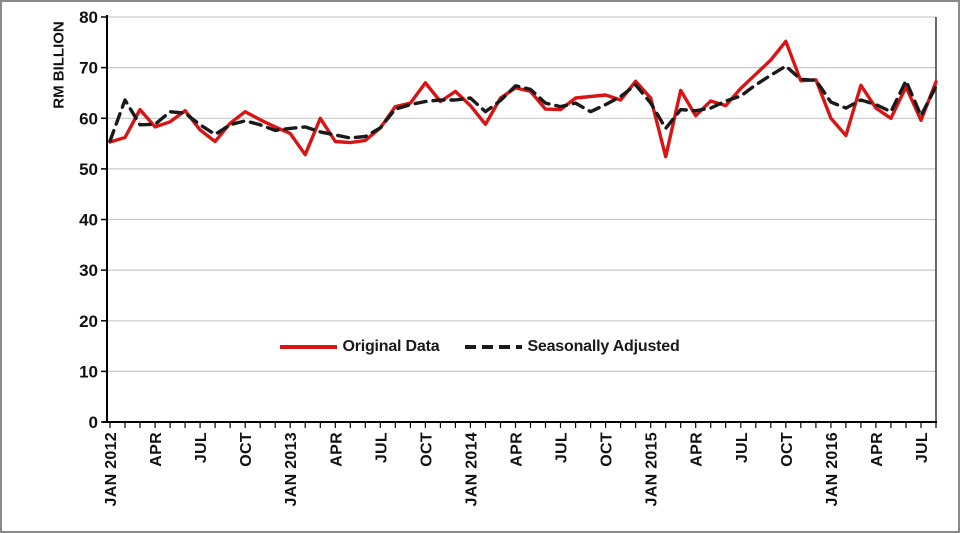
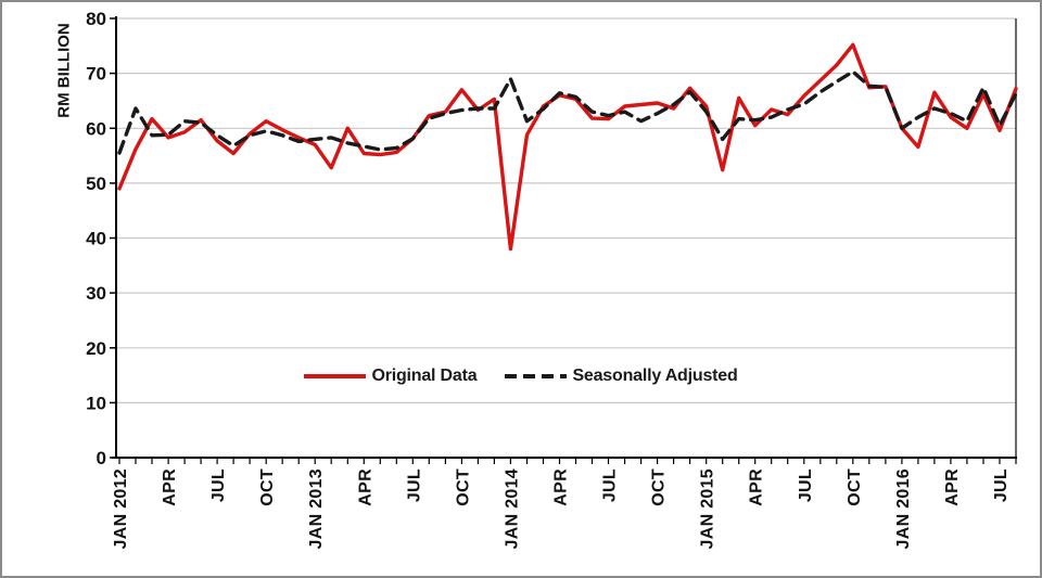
Original Data/JAN 2012: 55 -> 49
Original Data/JAN 2014: 62 -> 38
Seasonally Adjusted/JAN 2014: 64 -> 69
Seasonally Adjusted/JAN 2016: 63 -> 60
